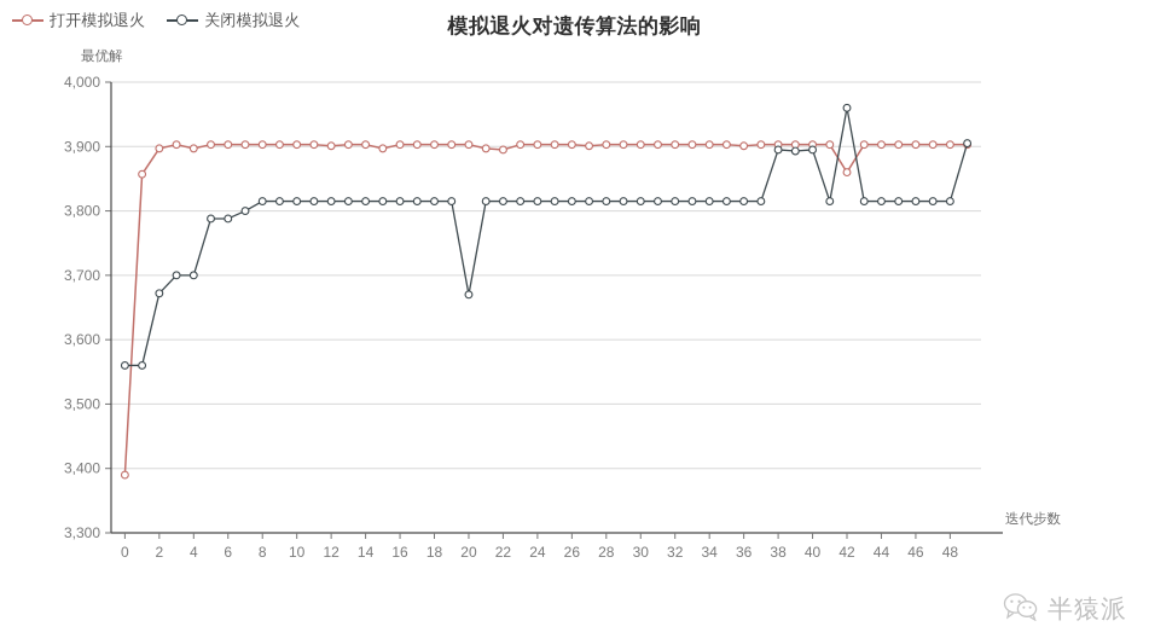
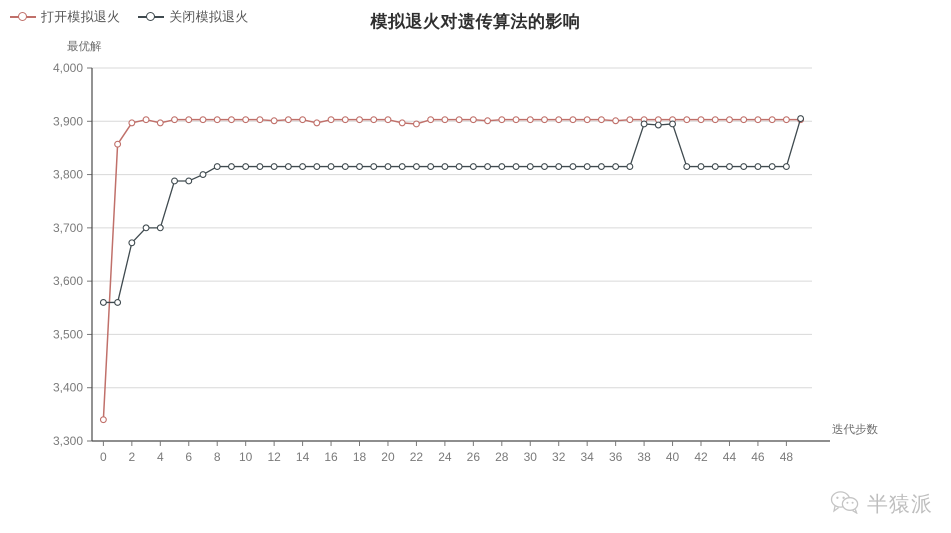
打开模拟退火/0: 3390 -> 3340
关闭模拟退火/20: 3670 -> 3820
打开模拟退火/42: 3860 -> 3900
关闭模拟退火/42: 3960 -> 3820
